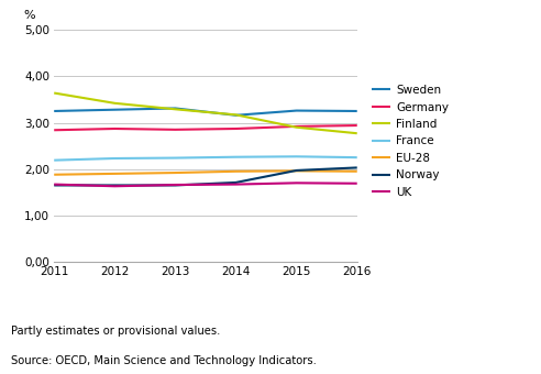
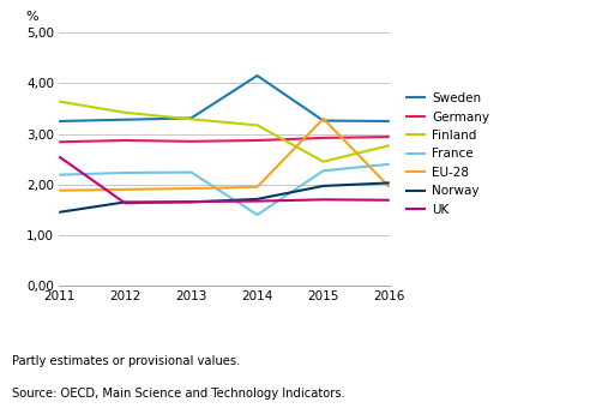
Norway/2011: 1,65 -> 1,45
UK/2011: 1,67 -> 2,55
Sweden/2014: 3,16 -> 4,15
France/2014: 2,26 -> 1,40
Finland/2015: 2,90 -> 2,45
EU-28/2015: 1,96 -> 3,30
France/2016: 2,25 -> 2,40
